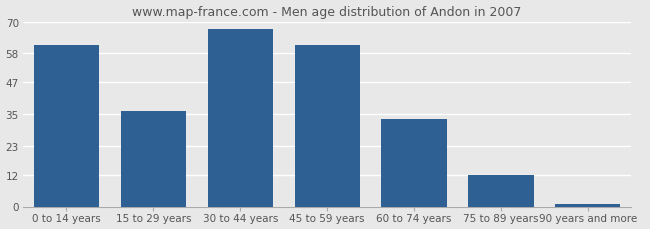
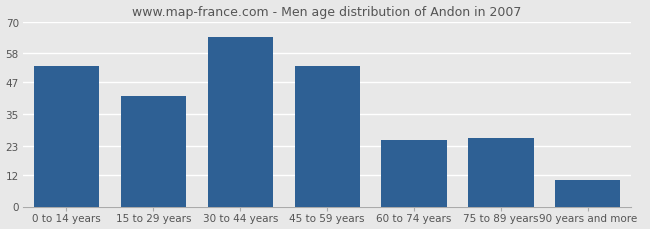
0 to 14 years: 61 -> 53
15 to 29 years: 36 -> 42
30 to 44 years: 67 -> 64
45 to 59 years: 61 -> 53
60 to 74 years: 33 -> 25
75 to 89 years: 12 -> 26
90 years and more: 1 -> 10
